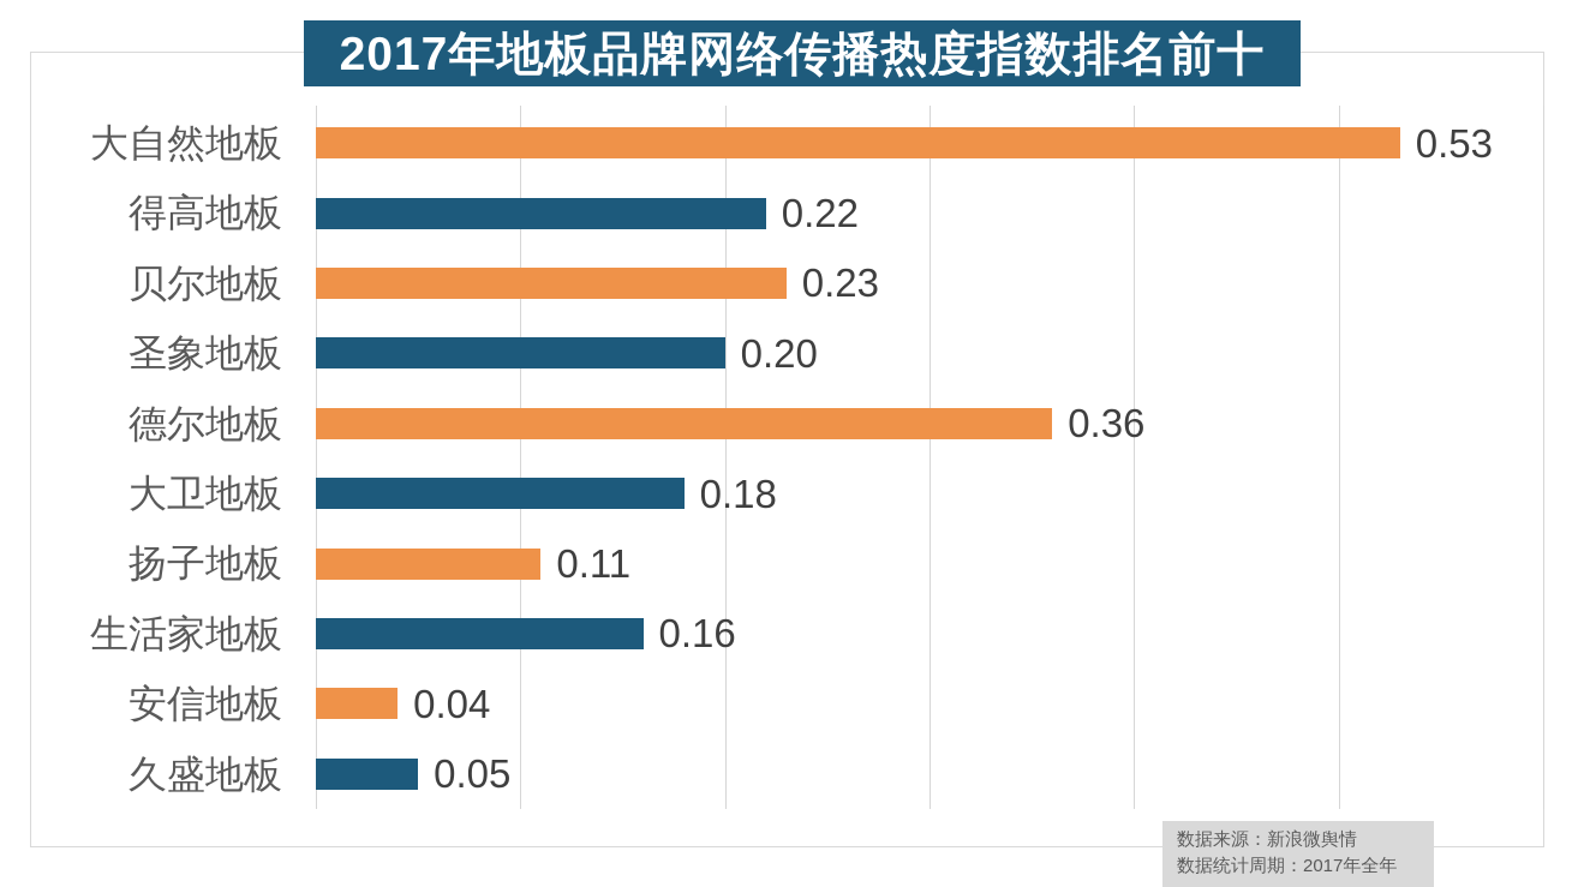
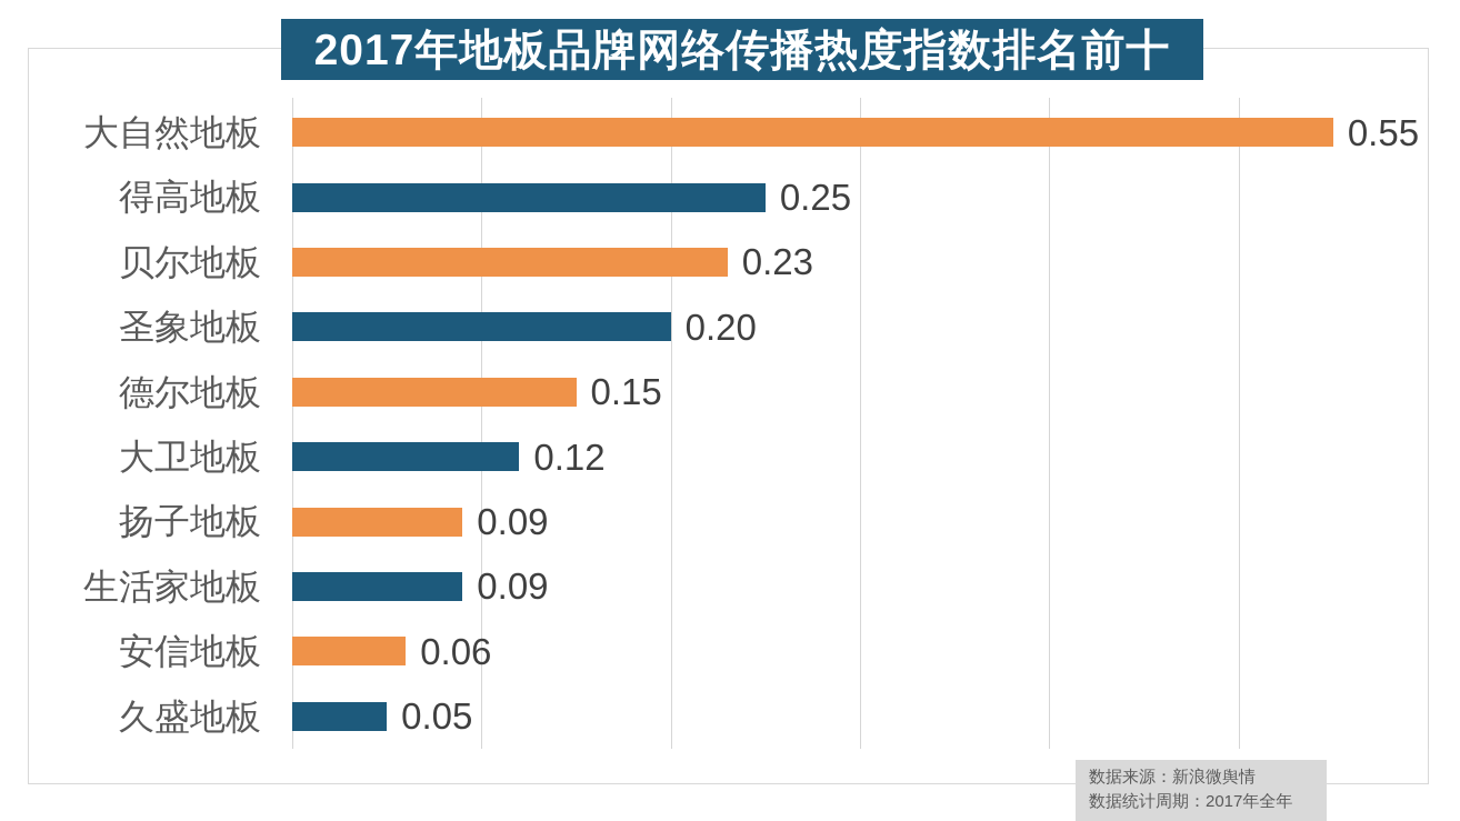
大自然地板: 0.53 -> 0.55
得高地板: 0.22 -> 0.25
德尔地板: 0.36 -> 0.15
大卫地板: 0.18 -> 0.12
扬子地板: 0.11 -> 0.09
生活家地板: 0.16 -> 0.09
安信地板: 0.04 -> 0.06
